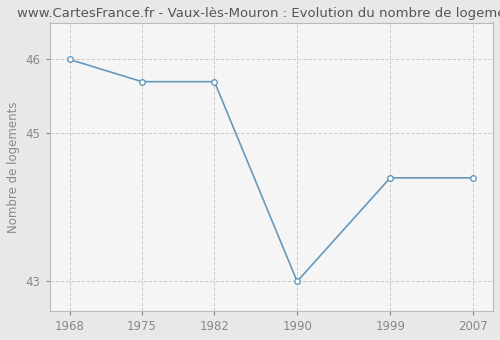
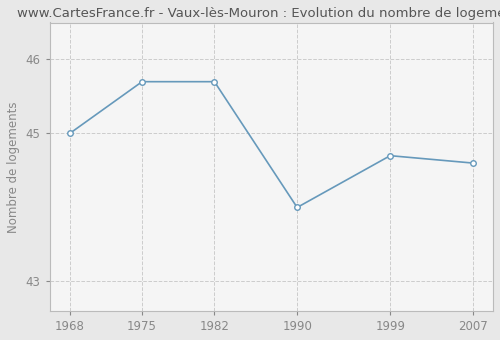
1968: 46.0 -> 45.0
1990: 43.0 -> 44.0
1999: 44.4 -> 44.7
2007: 44.4 -> 44.6
